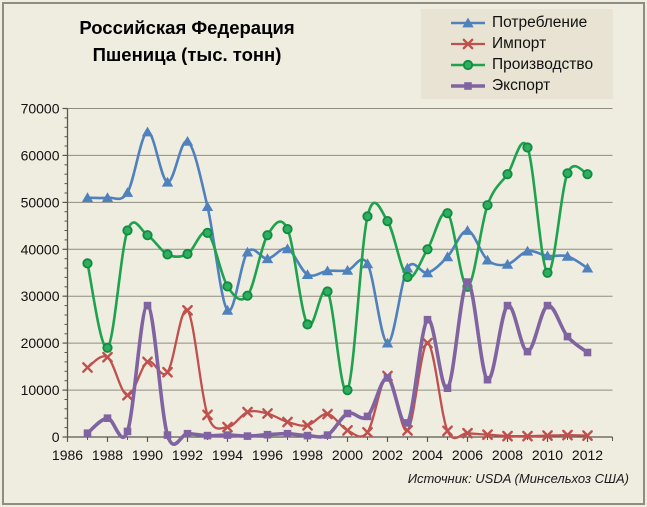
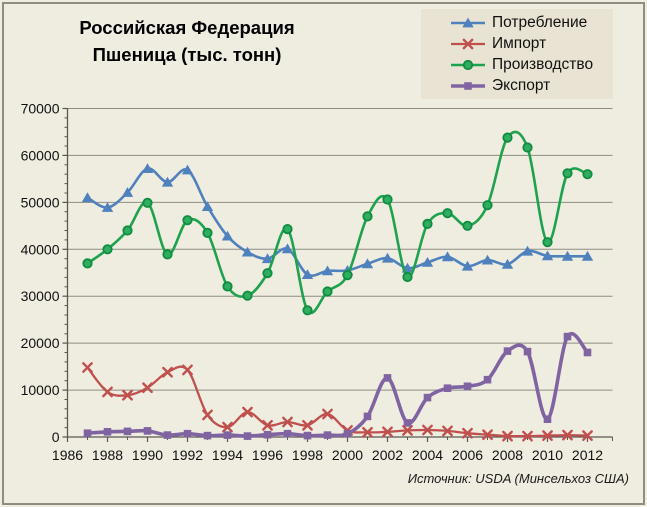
Потребление/1988: 51000 -> 49000
Импорт/1988: 17000 -> 10000
Производство/1988: 19000 -> 40000
Экспорт/1988: 4000 -> 1000
Потребление/1990: 65000 -> 57000
Импорт/1990: 16000 -> 10000
Производство/1990: 43000 -> 50000
Экспорт/1990: 28000 -> 1000
Потребление/1992: 63000 -> 57000
Импорт/1992: 27000 -> 14000
Производство/1992: 39000 -> 46000
Потребление/1994: 27000 -> 43000
Импорт/1996: 5000 -> 2000
Производство/1996: 43000 -> 35000
Производство/1998: 24000 -> 27000
Производство/2000: 10000 -> 34000
Экспорт/2000: 5000 -> 1000
Потребление/2002: 20000 -> 38000
Импорт/2002: 13000 -> 1000
Производство/2002: 46000 -> 51000
Потребление/2004: 35000 -> 37000
Импорт/2004: 20000 -> 2000
Производство/2004: 40000 -> 45000
Экспорт/2004: 25000 -> 8000
Потребление/2006: 44000 -> 36000
Производство/2006: 32000 -> 45000
Экспорт/2006: 33000 -> 11000
Производство/2008: 56000 -> 64000
Экспорт/2008: 28000 -> 18000
Производство/2010: 35000 -> 42000
Экспорт/2010: 28000 -> 4000
Потребление/2012: 36000 -> 38000
